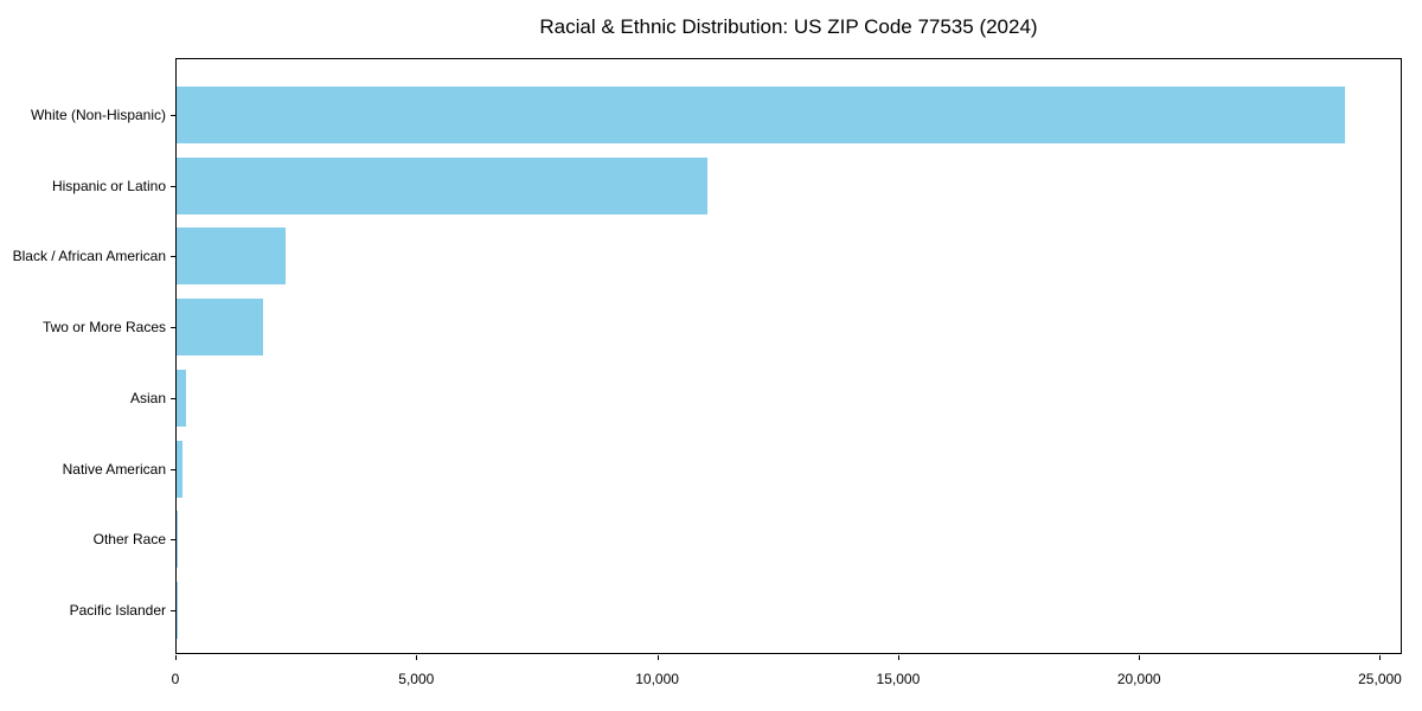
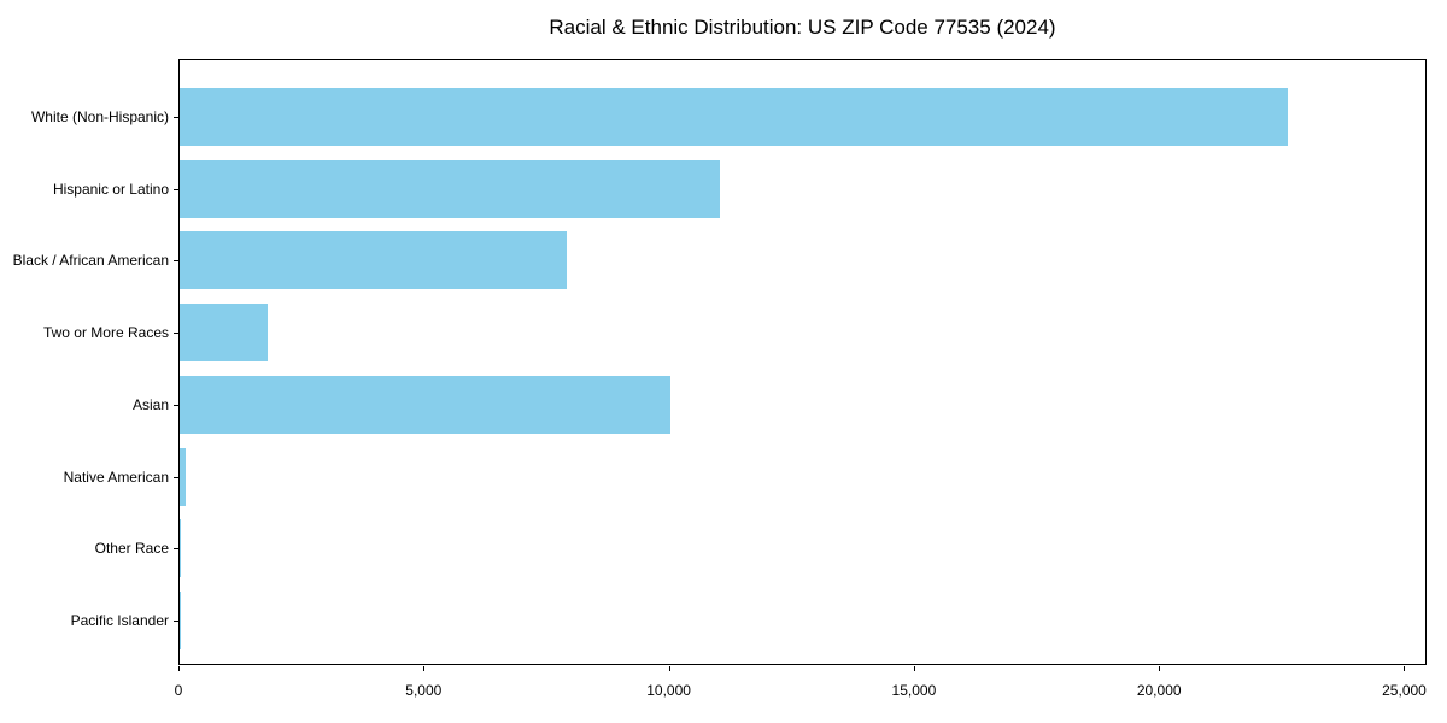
White (Non-Hispanic): 24200 -> 22600
Black / African American: 2300 -> 7900
Asian: 200 -> 10000
